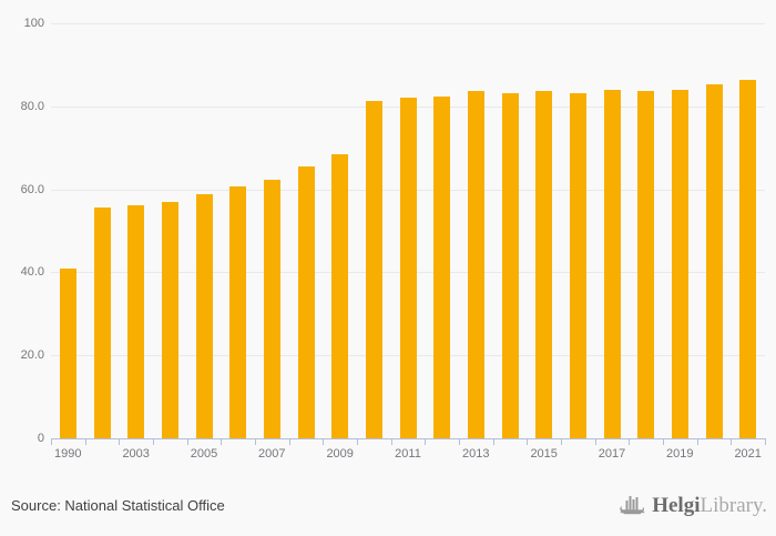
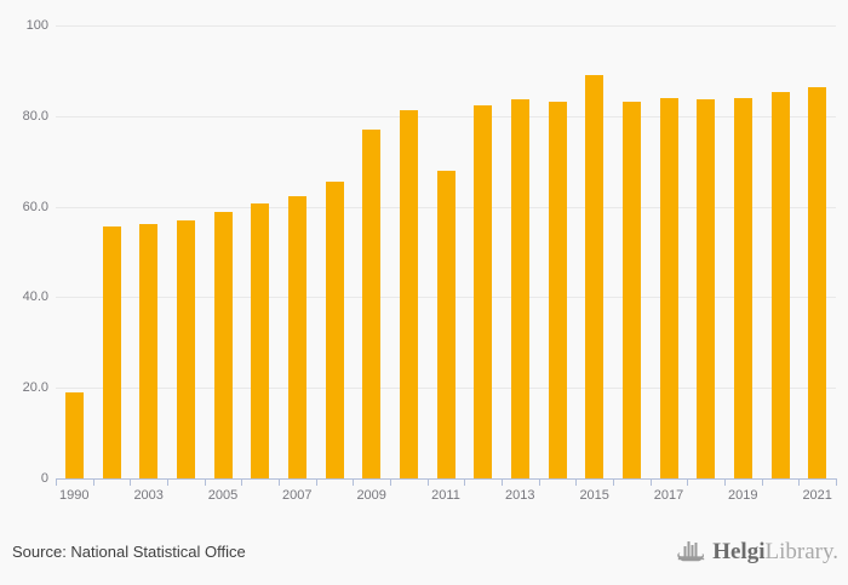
1990: 41 -> 19
2009: 68 -> 77
2011: 82 -> 68
2015: 84 -> 89
